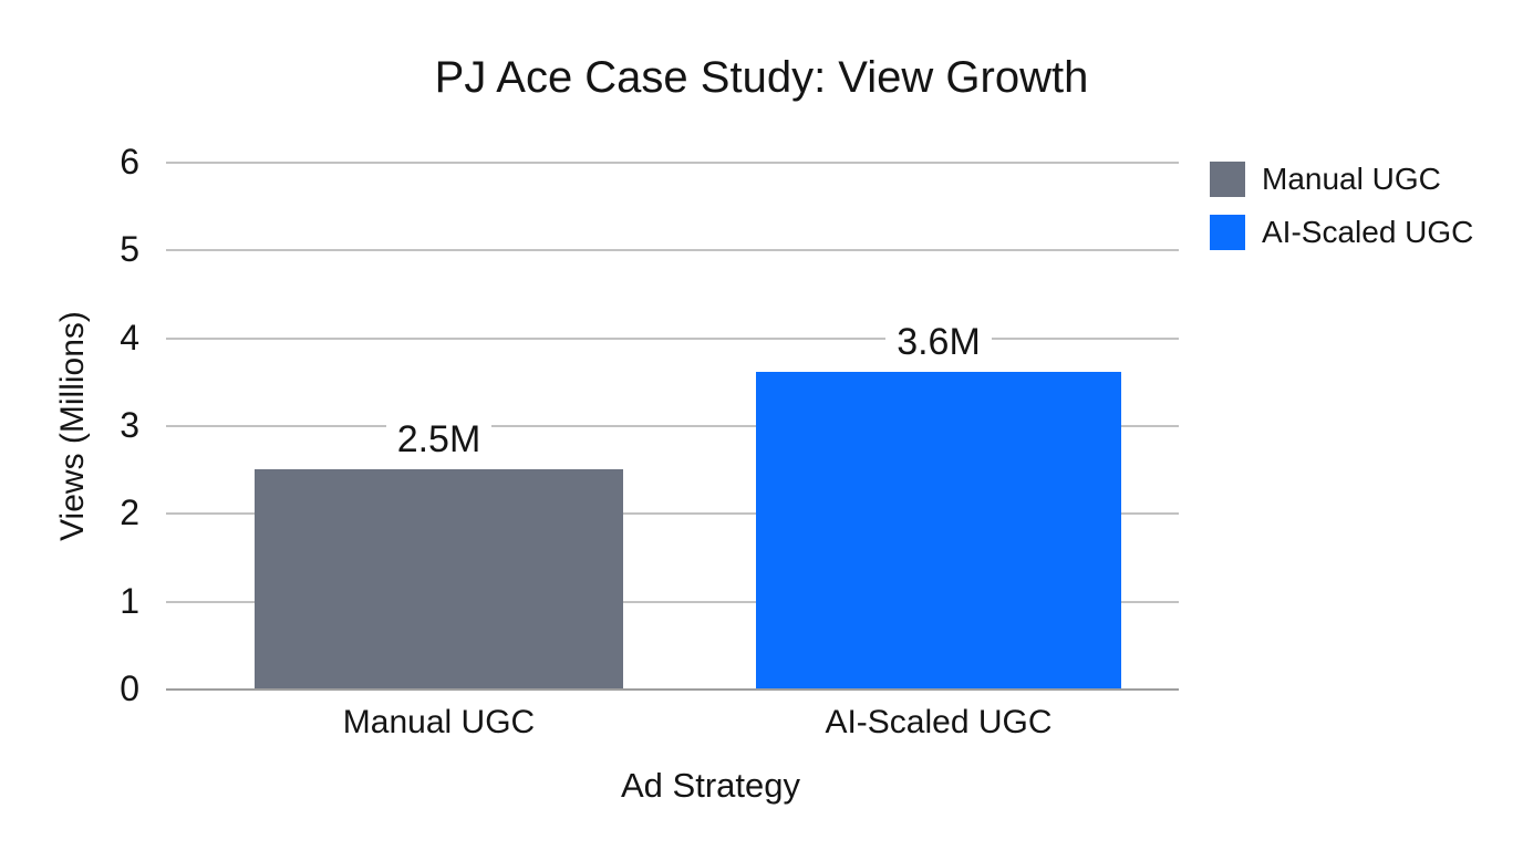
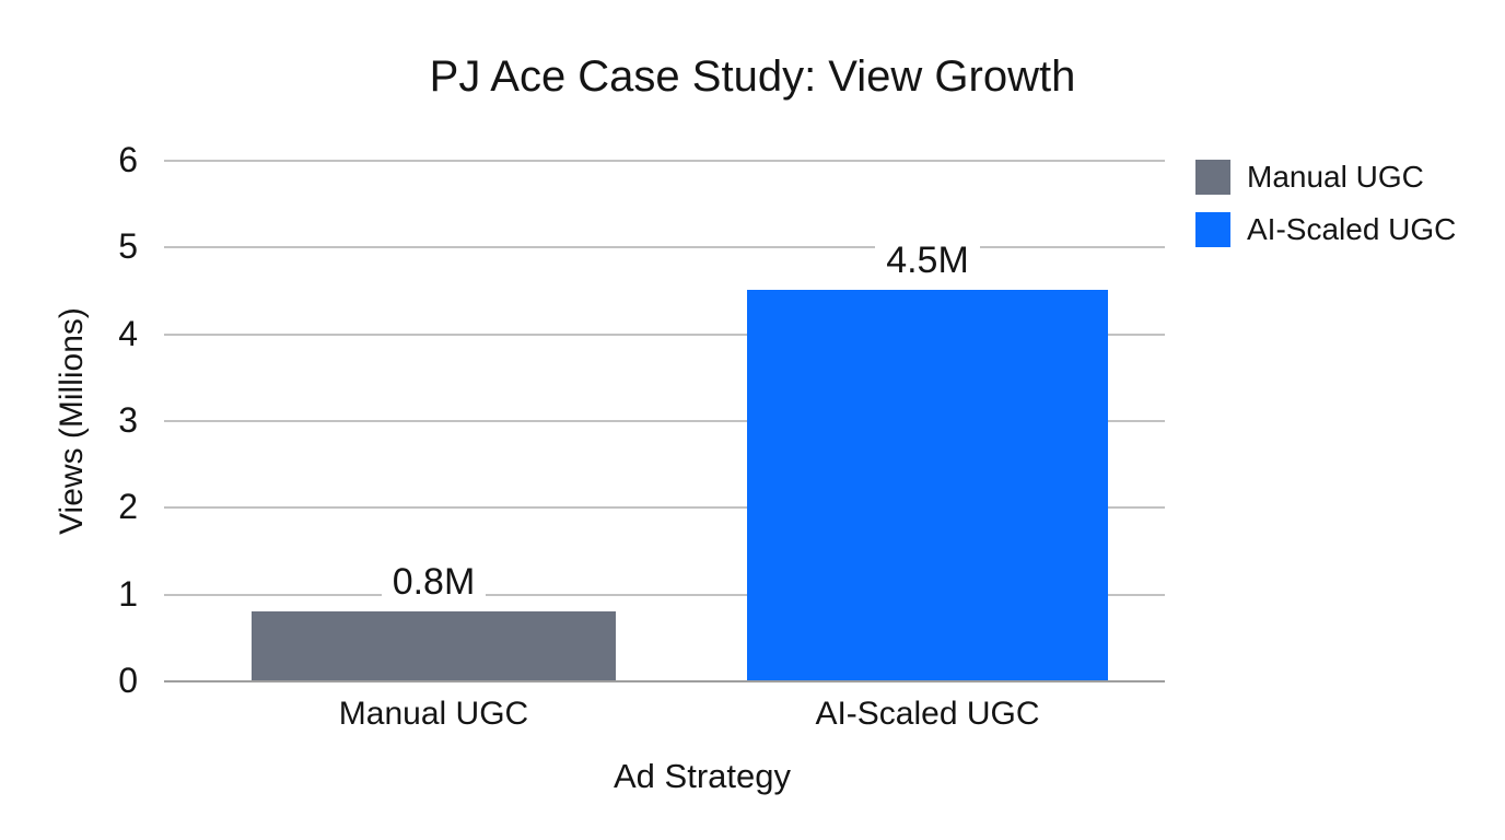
Manual UGC: 2.5M -> 0.8M
AI-Scaled UGC: 3.6M -> 4.5M
